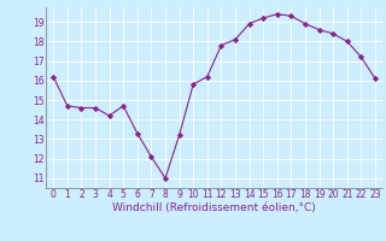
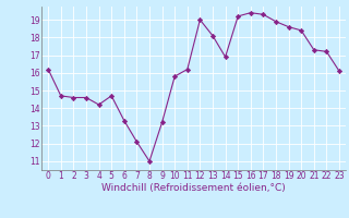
12: 17.8 -> 19.0
14: 18.9 -> 16.9
21: 18.0 -> 17.3
